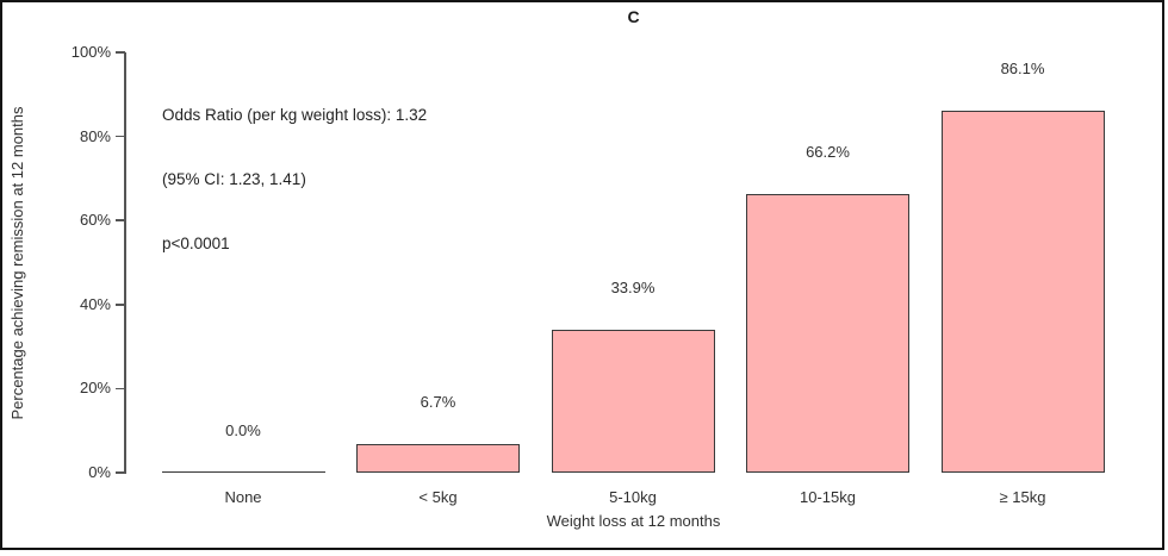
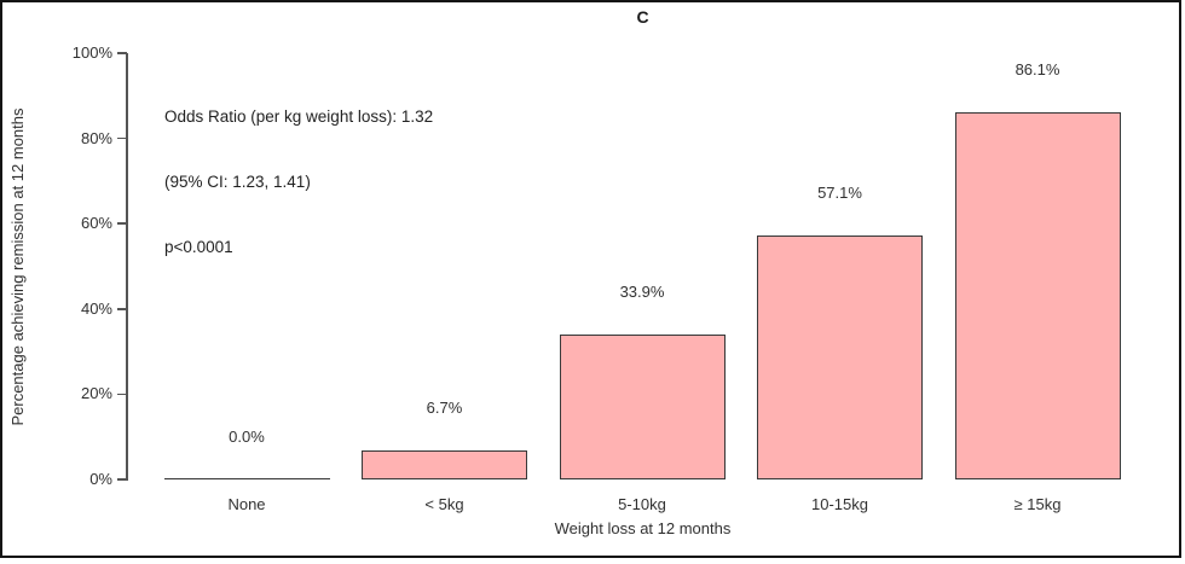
10-15kg: 66.2% -> 57.1%
